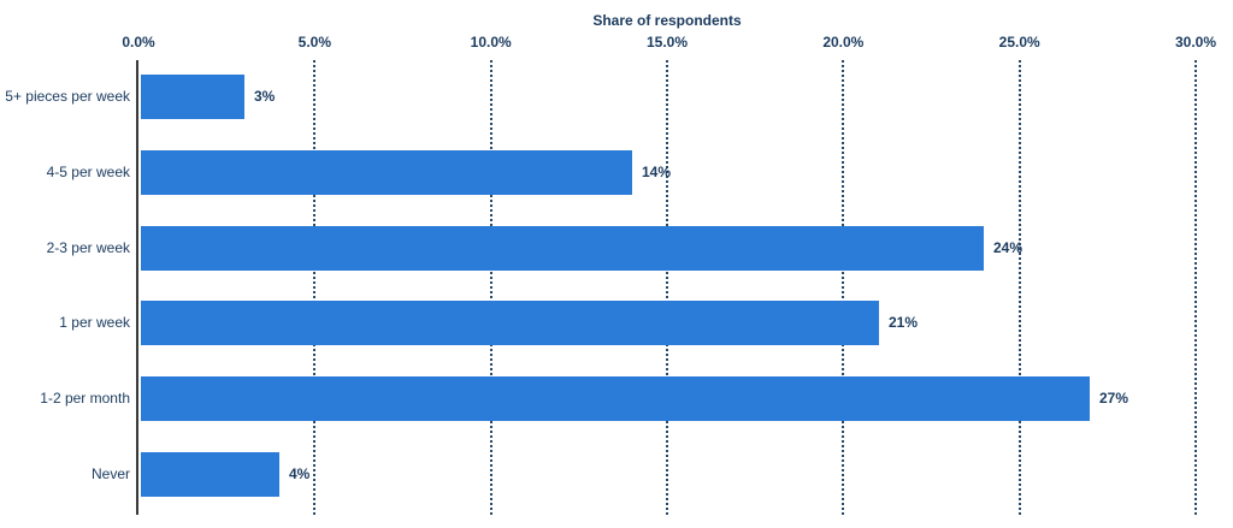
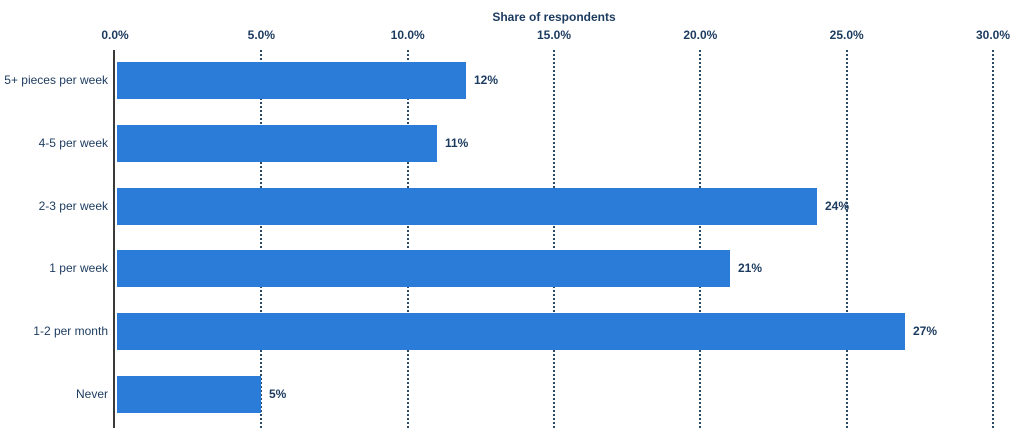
5+ pieces per week: 3% -> 12%
4-5 per week: 14% -> 11%
Never: 4% -> 5%
